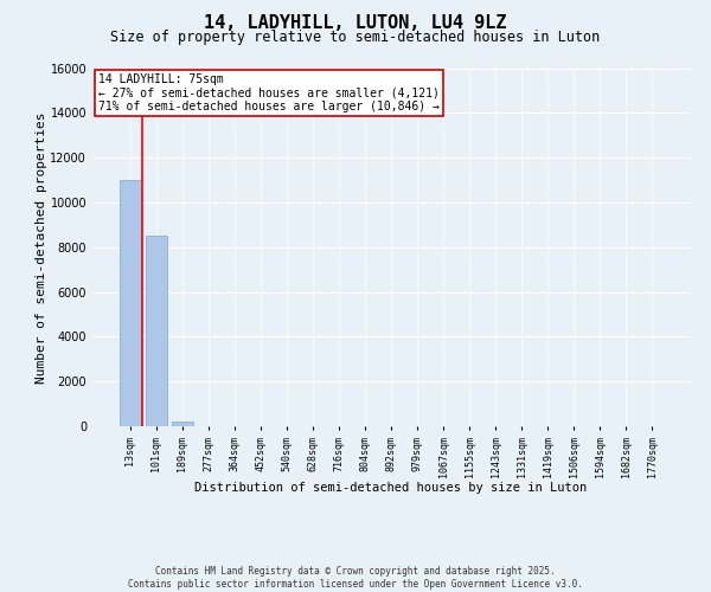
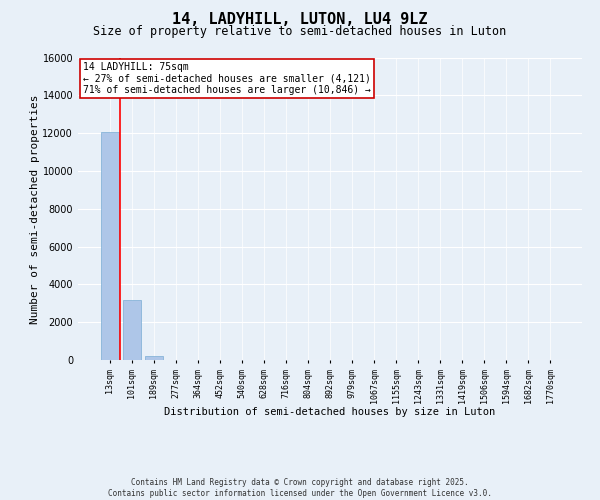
13sqm: 11000 -> 12000
101sqm: 8500 -> 3200
